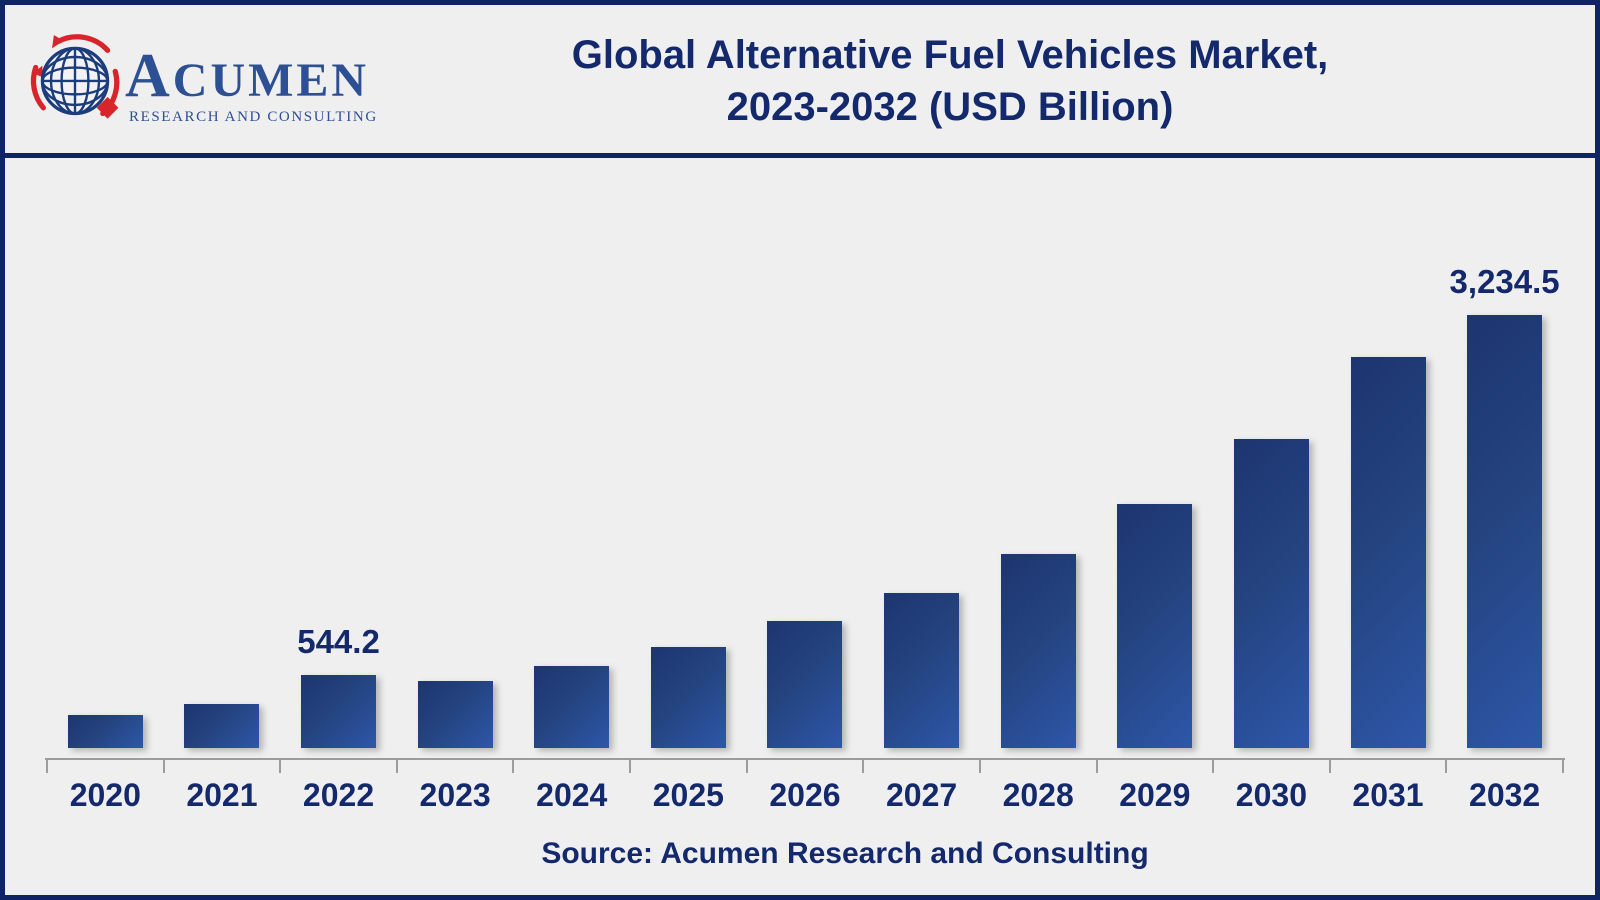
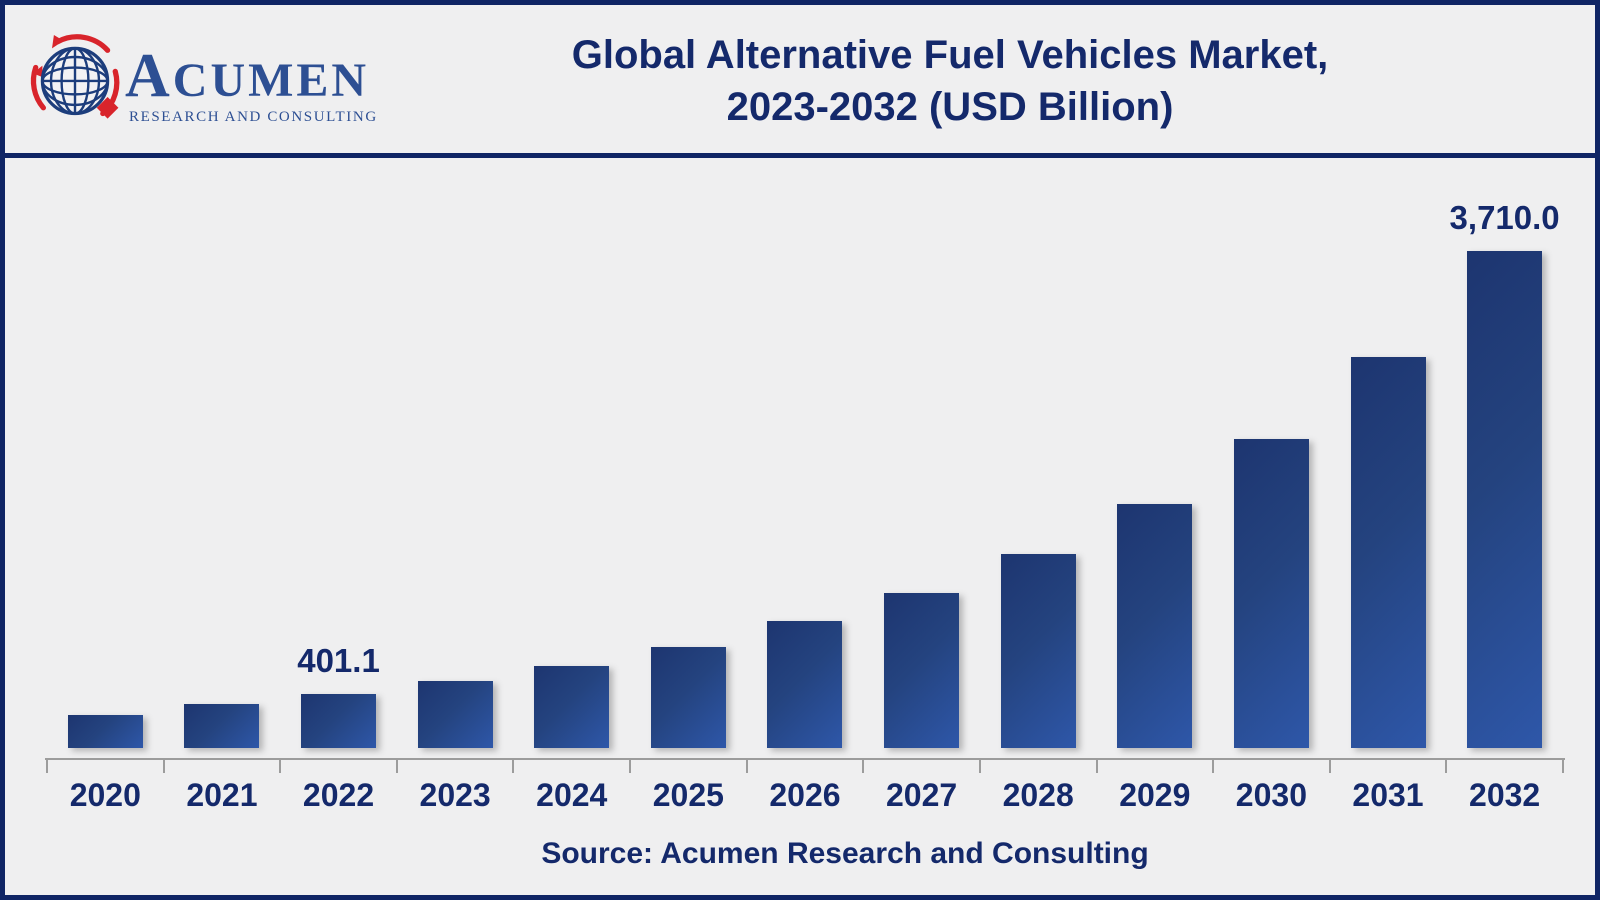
2022: 544.2 -> 401.1
2032: 3,234.5 -> 3,710.0
